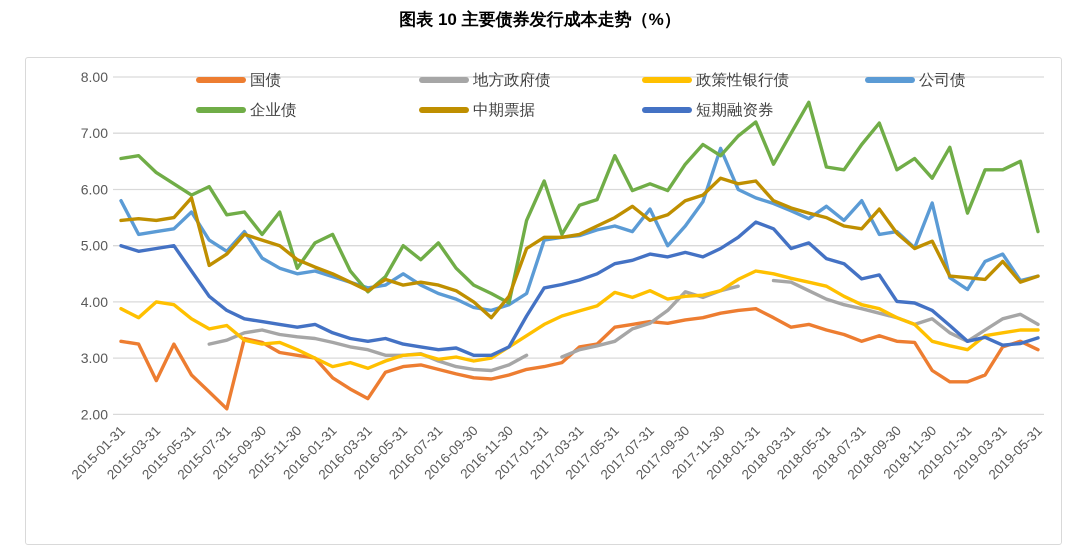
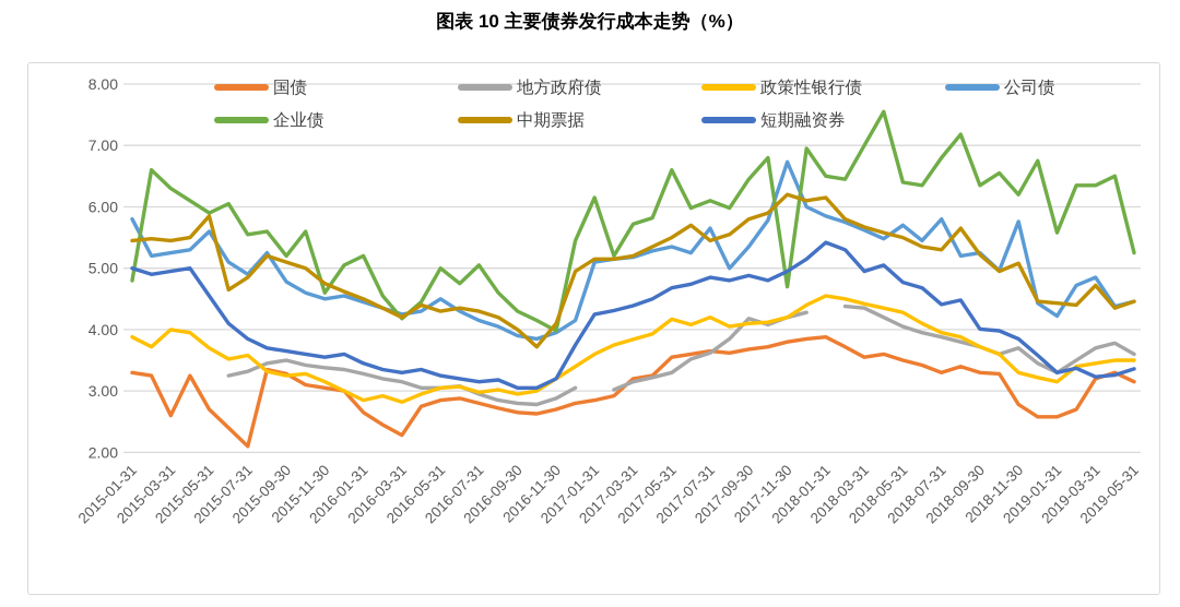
企业债/2015-01-31: 6.5 -> 4.8
企业债/2017-11-30: 6.6 -> 4.7
企业债/2018-01-31: 7.2 -> 6.5
